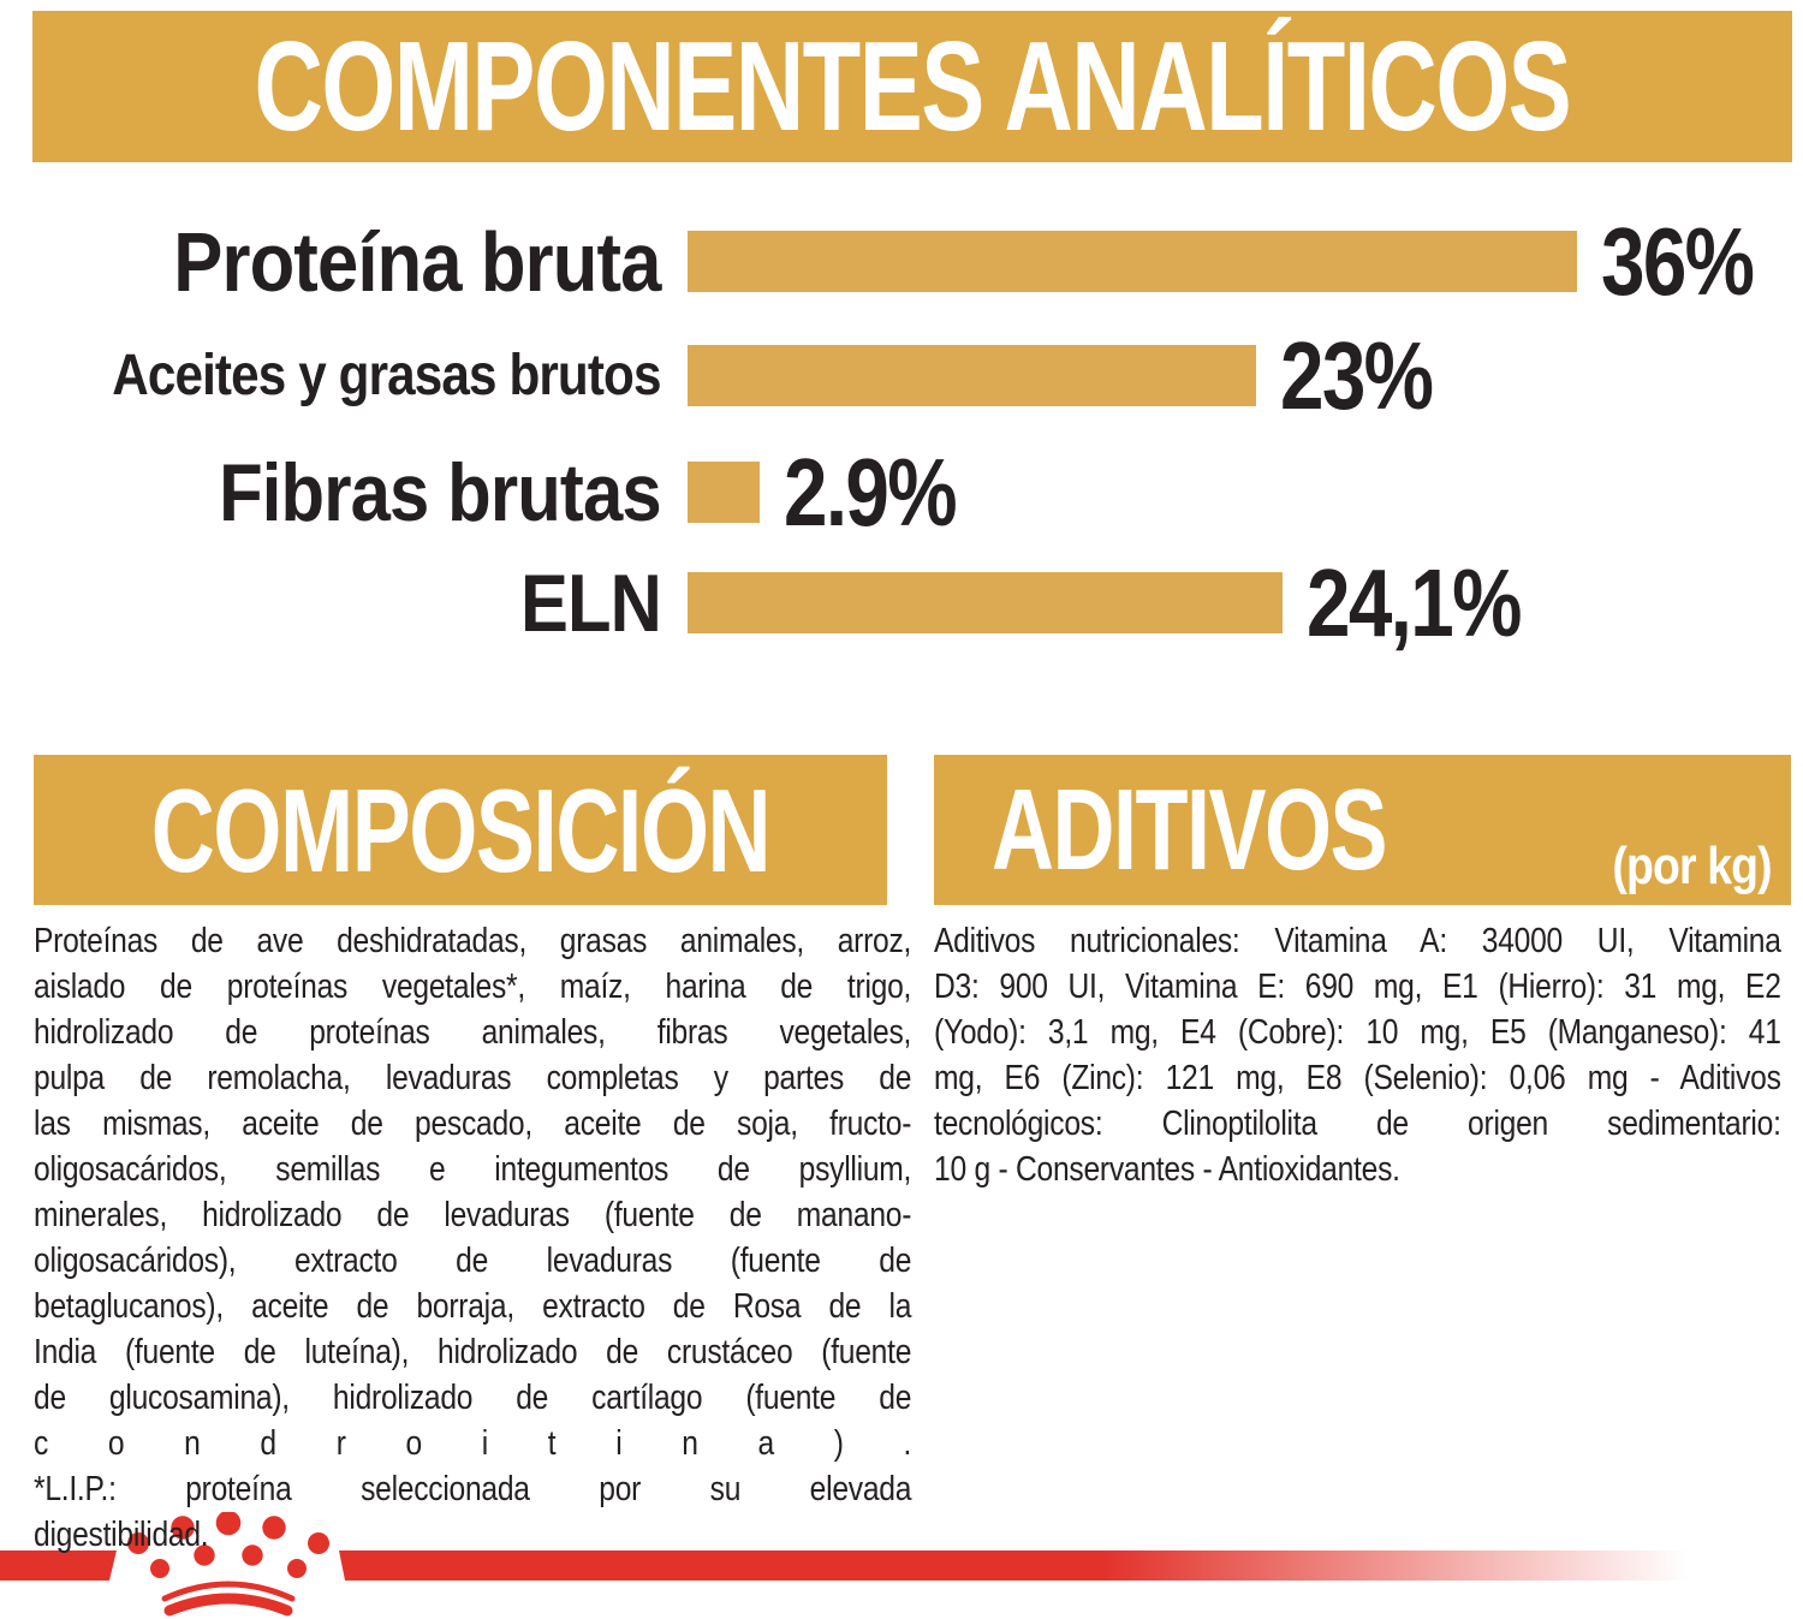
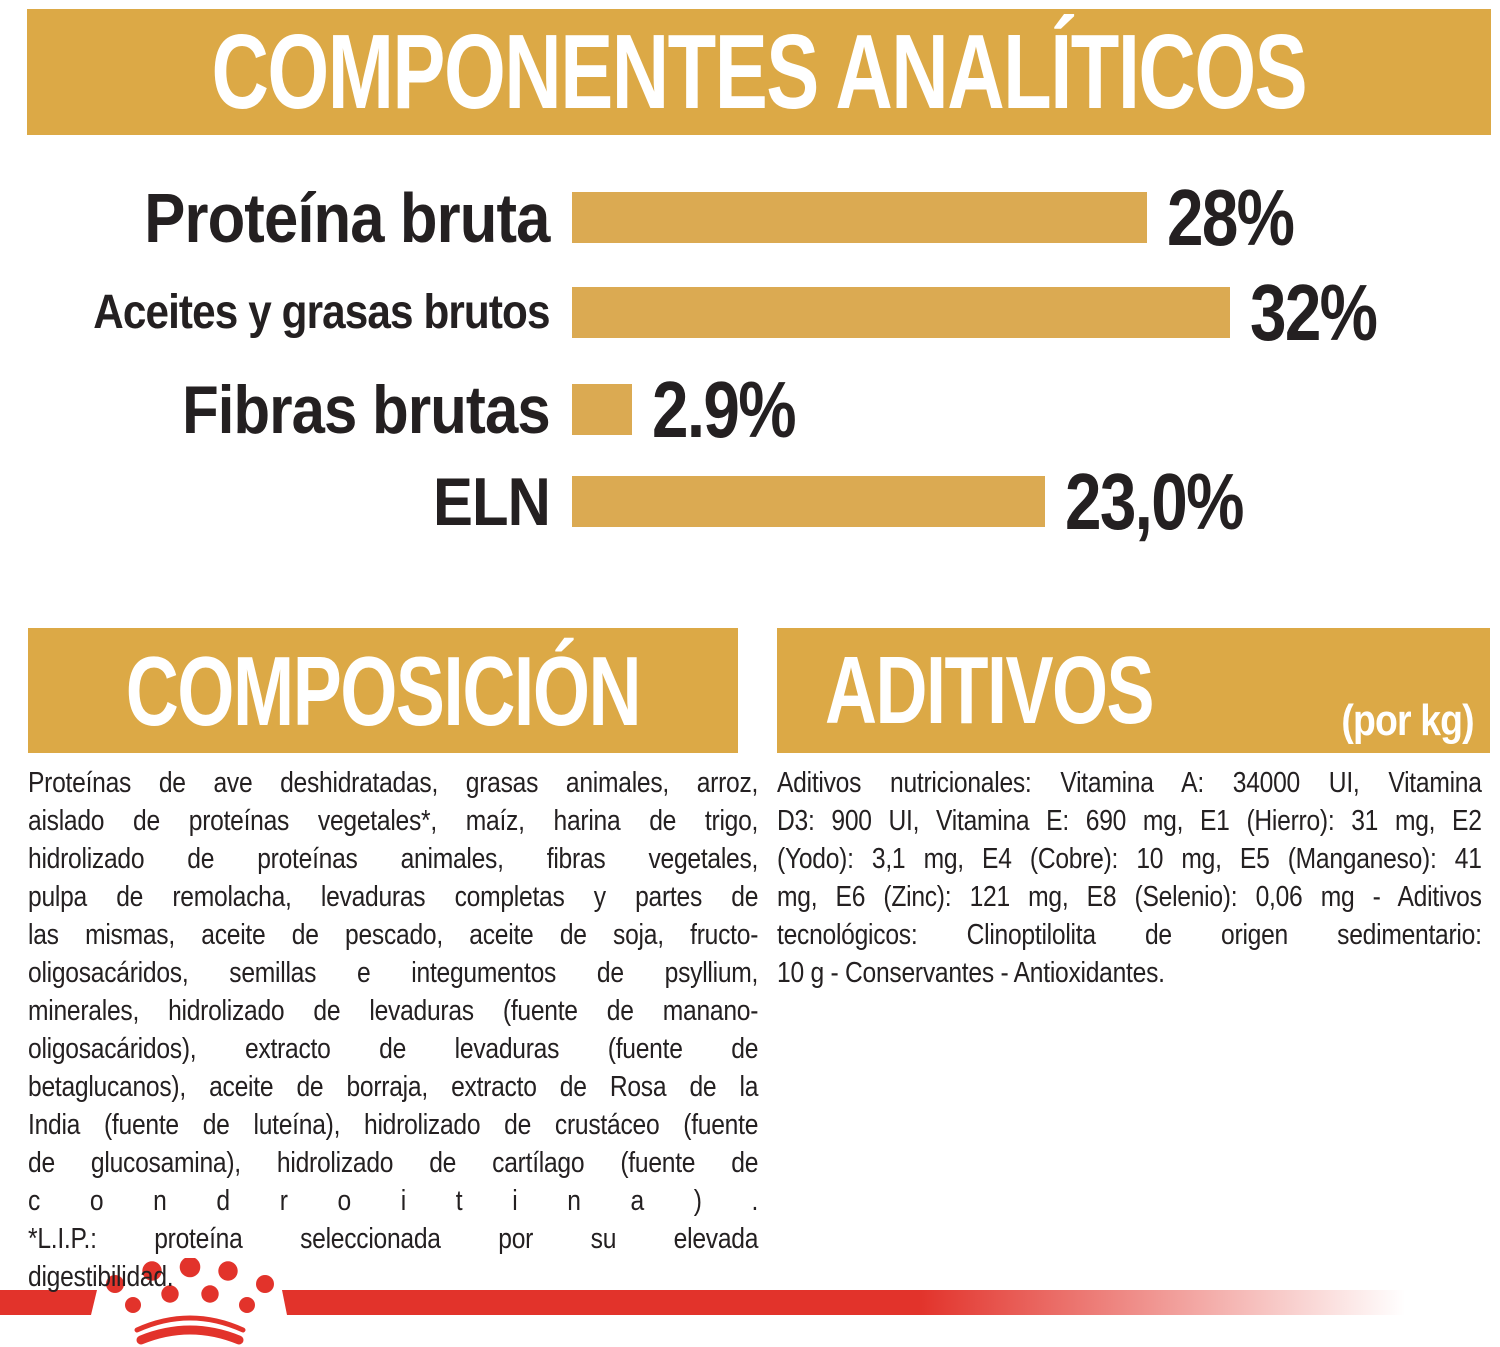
Proteína bruta: 36% -> 28%
Aceites y grasas brutos: 23% -> 32%
ELN: 24,1% -> 23,0%
